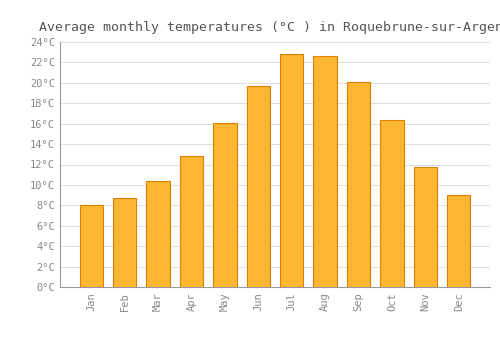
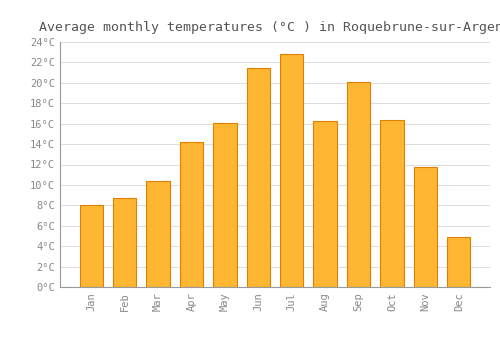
Apr: 12.8°C -> 14.2°C
Jun: 19.7°C -> 21.5°C
Aug: 22.6°C -> 16.3°C
Dec: 9.0°C -> 4.9°C
